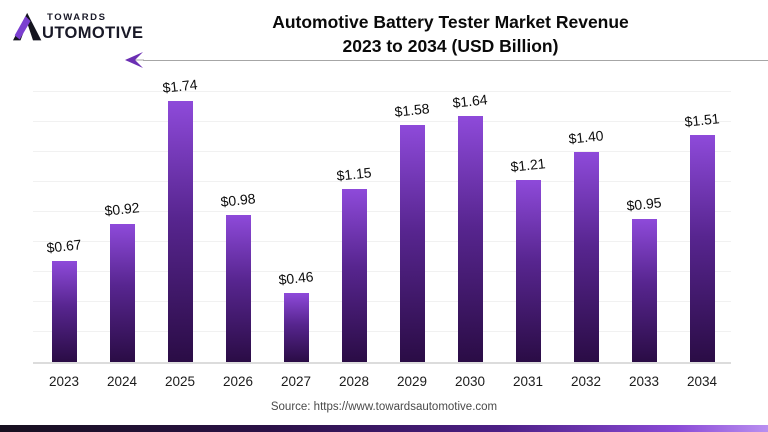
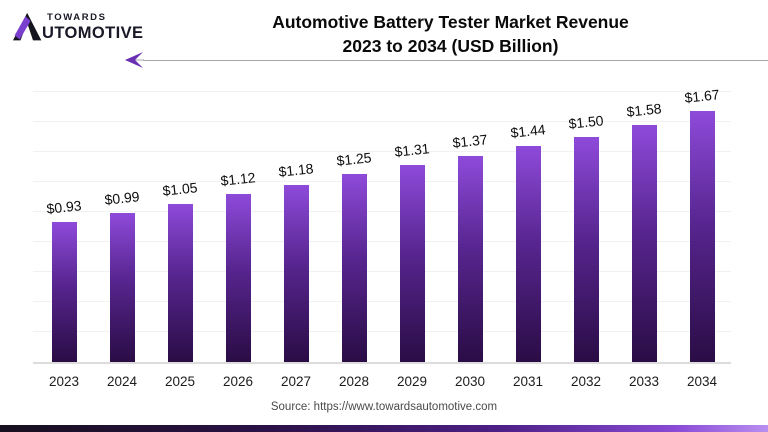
2023: $0.67 -> $0.93
2024: $0.92 -> $0.99
2025: $1.74 -> $1.05
2026: $0.98 -> $1.12
2027: $0.46 -> $1.18
2028: $1.15 -> $1.25
2029: $1.58 -> $1.31
2030: $1.64 -> $1.37
2031: $1.21 -> $1.44
2032: $1.40 -> $1.50
2033: $0.95 -> $1.58
2034: $1.51 -> $1.67
